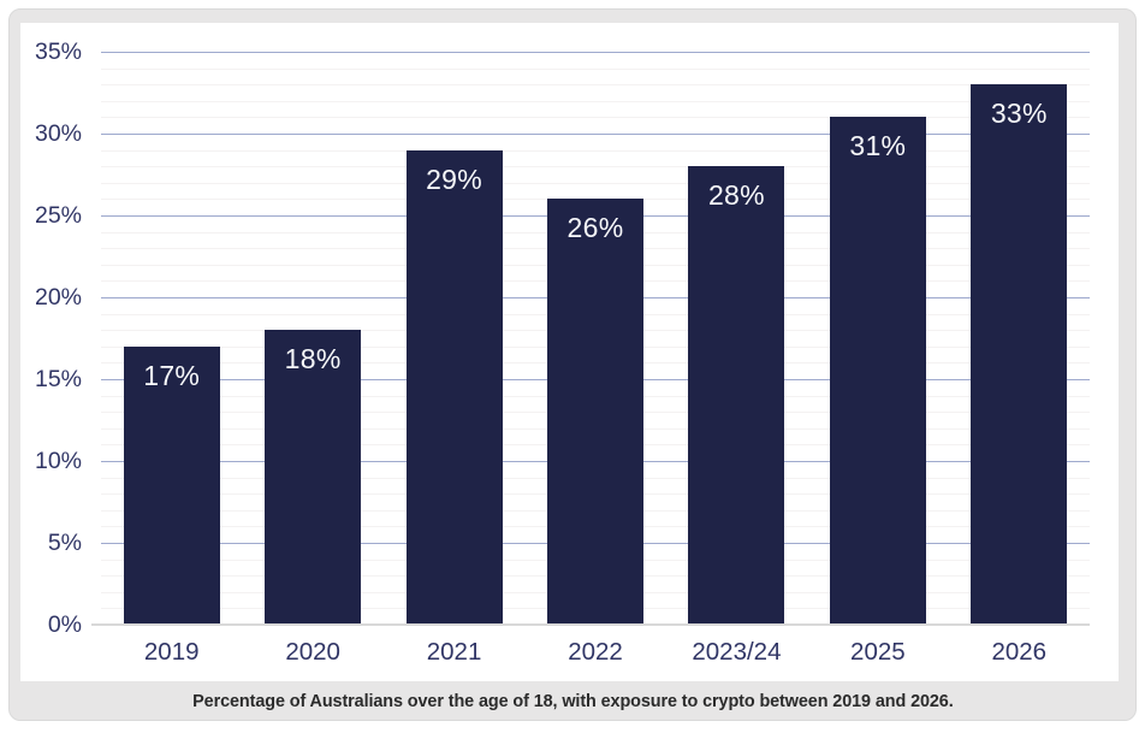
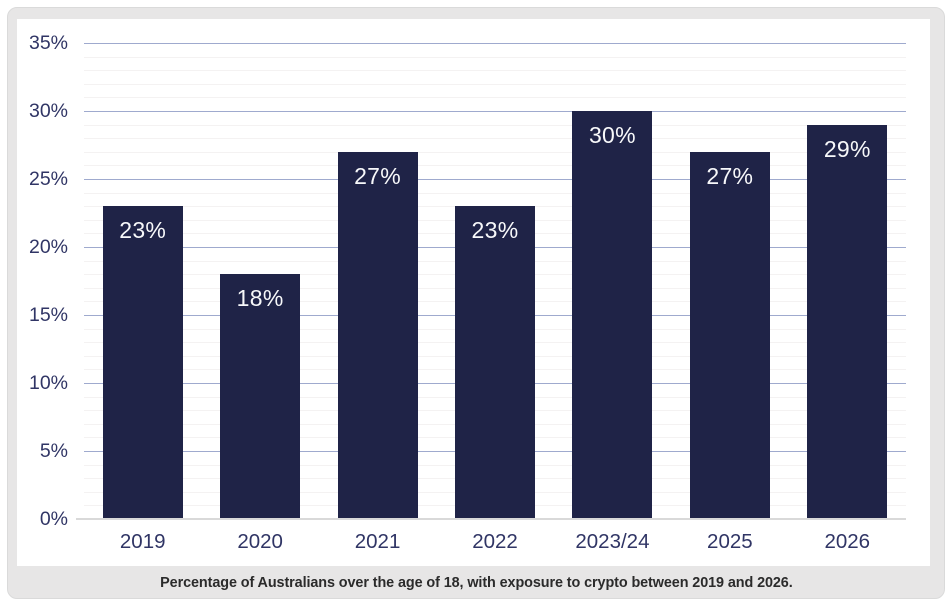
2019: 17% -> 23%
2021: 29% -> 27%
2022: 26% -> 23%
2023/24: 28% -> 30%
2025: 31% -> 27%
2026: 33% -> 29%
